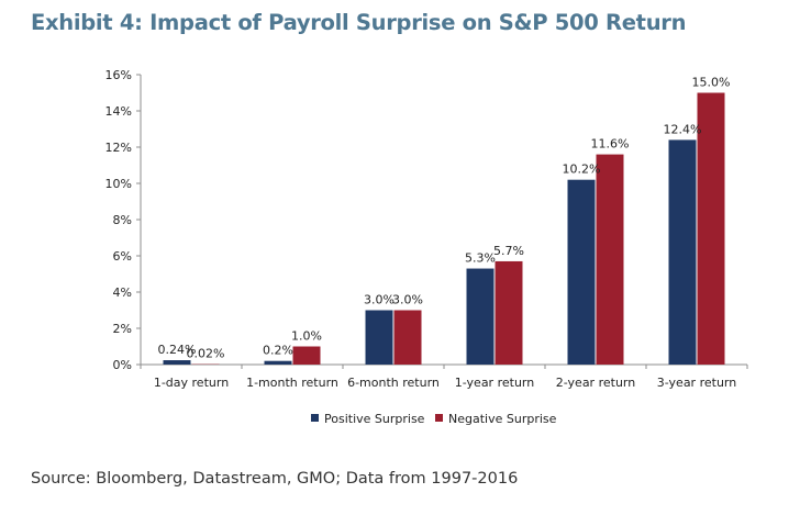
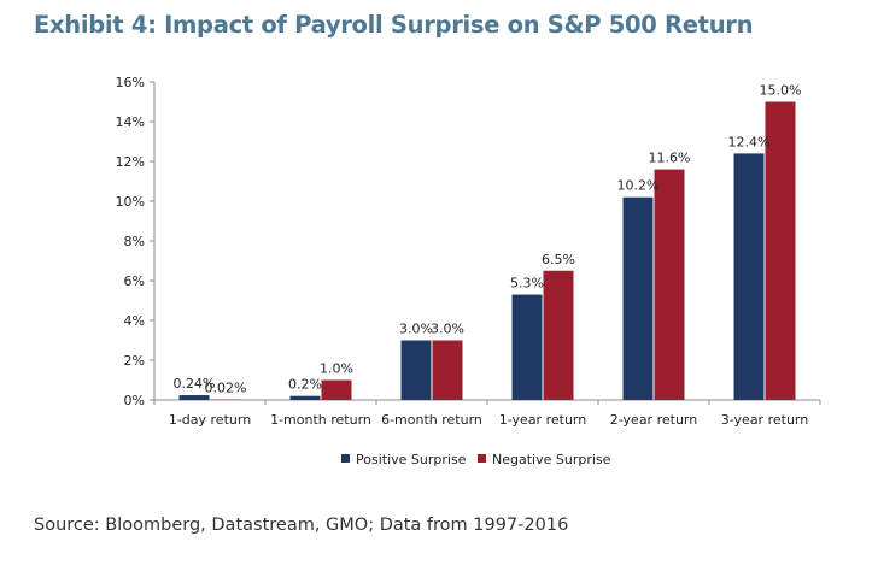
Negative Surprise/1-year return: 5.7% -> 6.5%
